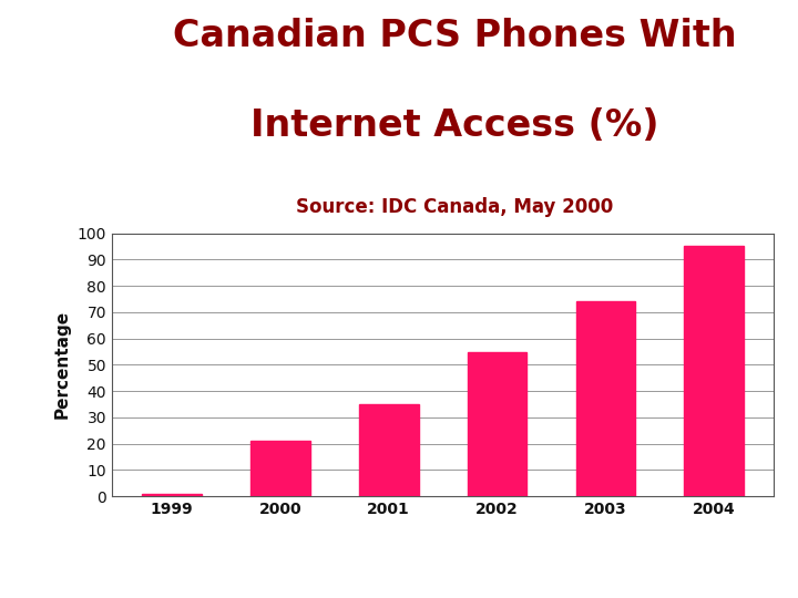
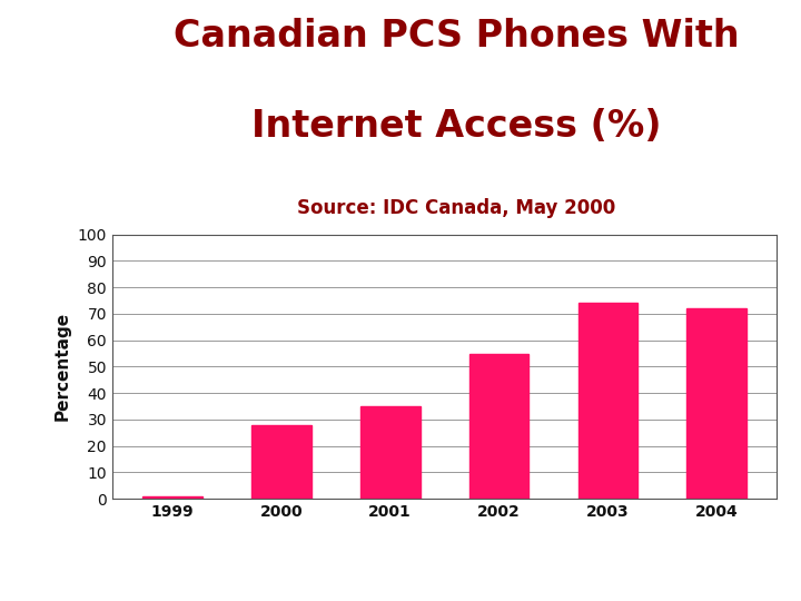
2000: 21 -> 28
2004: 95 -> 72
